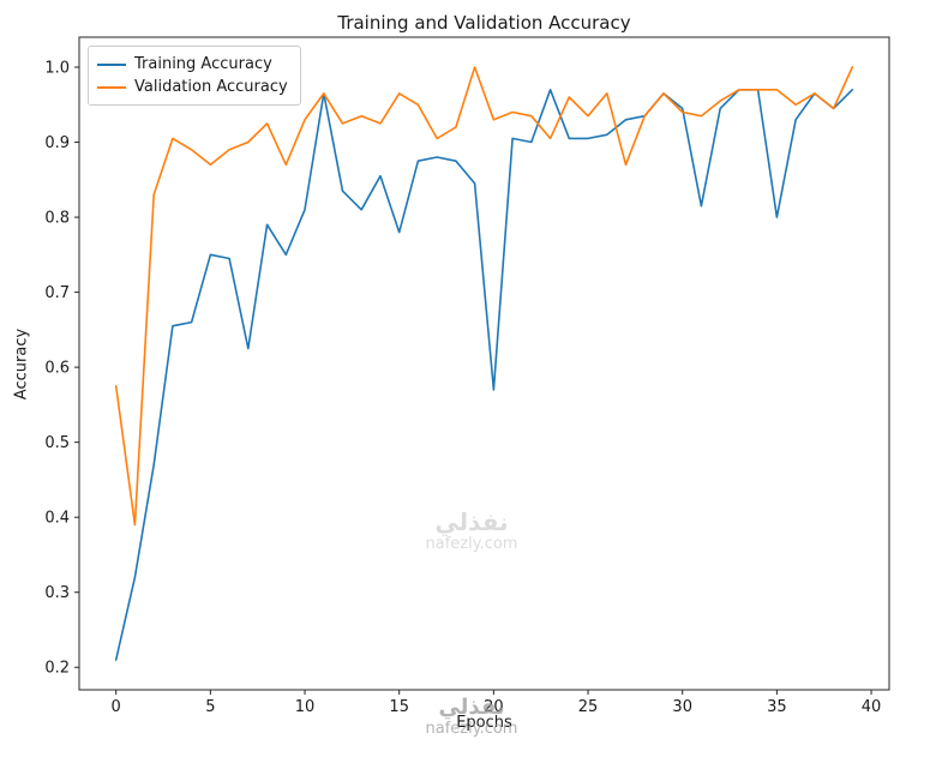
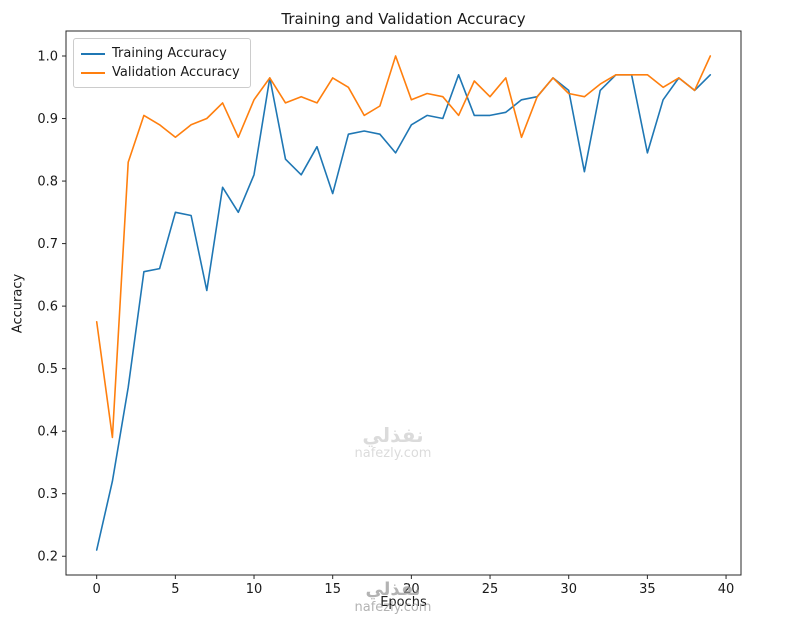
Training Accuracy/20: 0.57 -> 0.89
Training Accuracy/35: 0.80 -> 0.84
